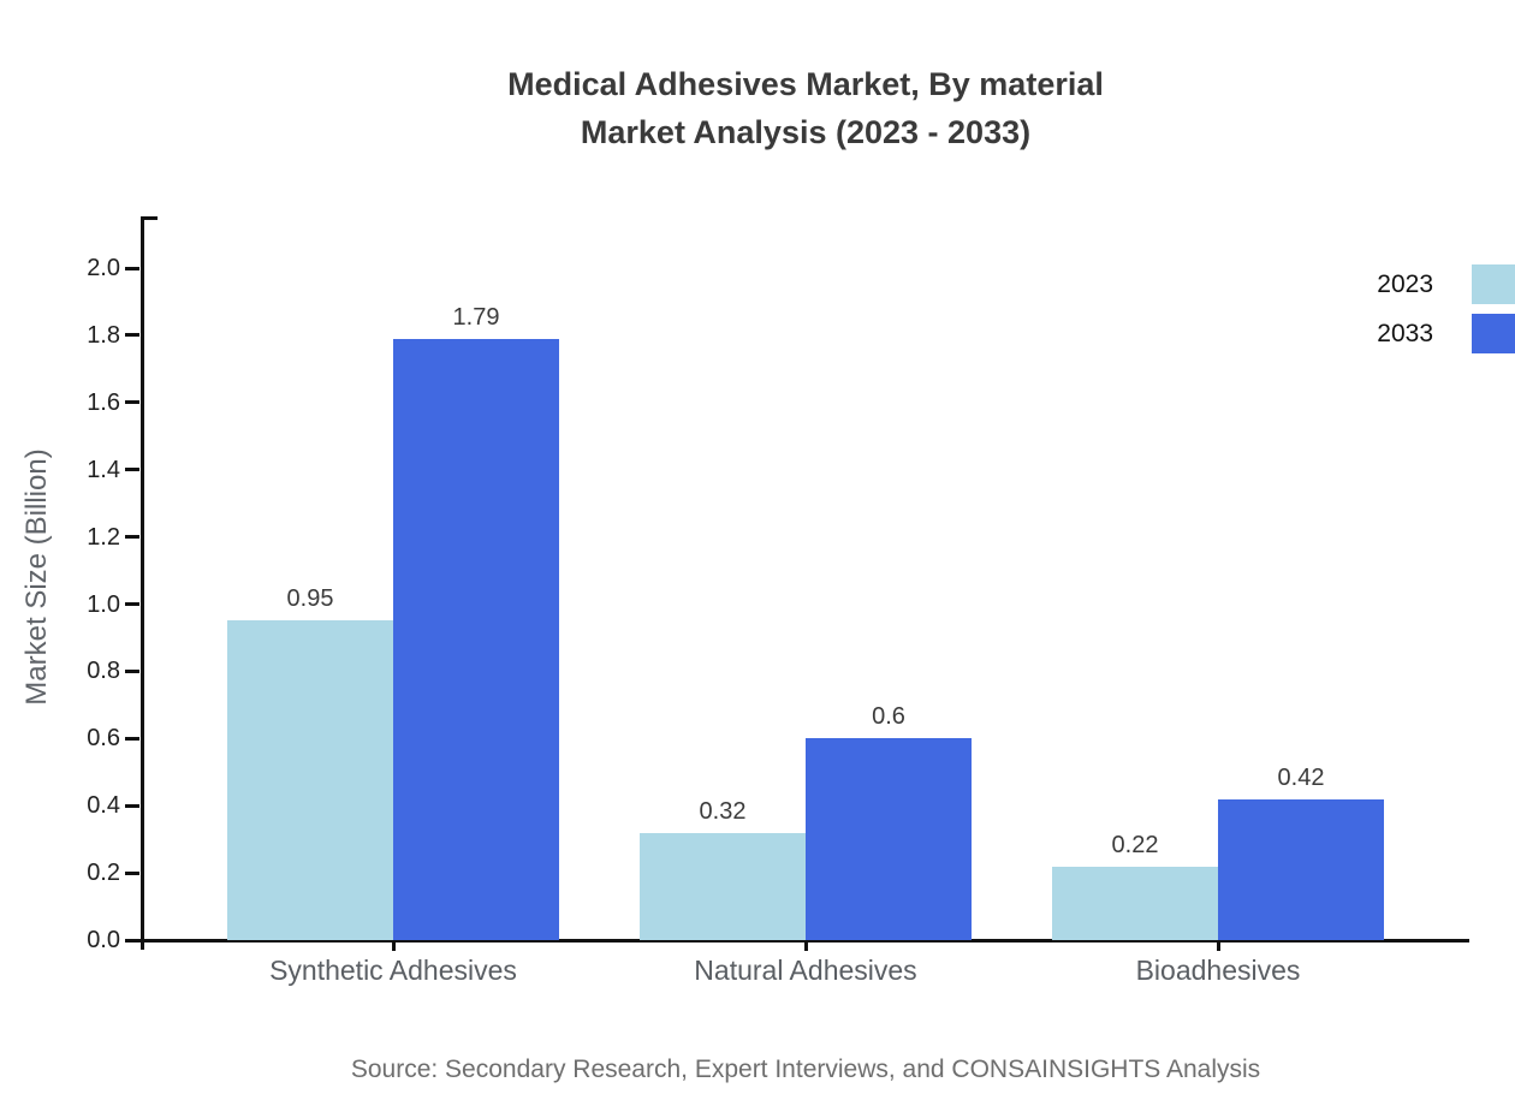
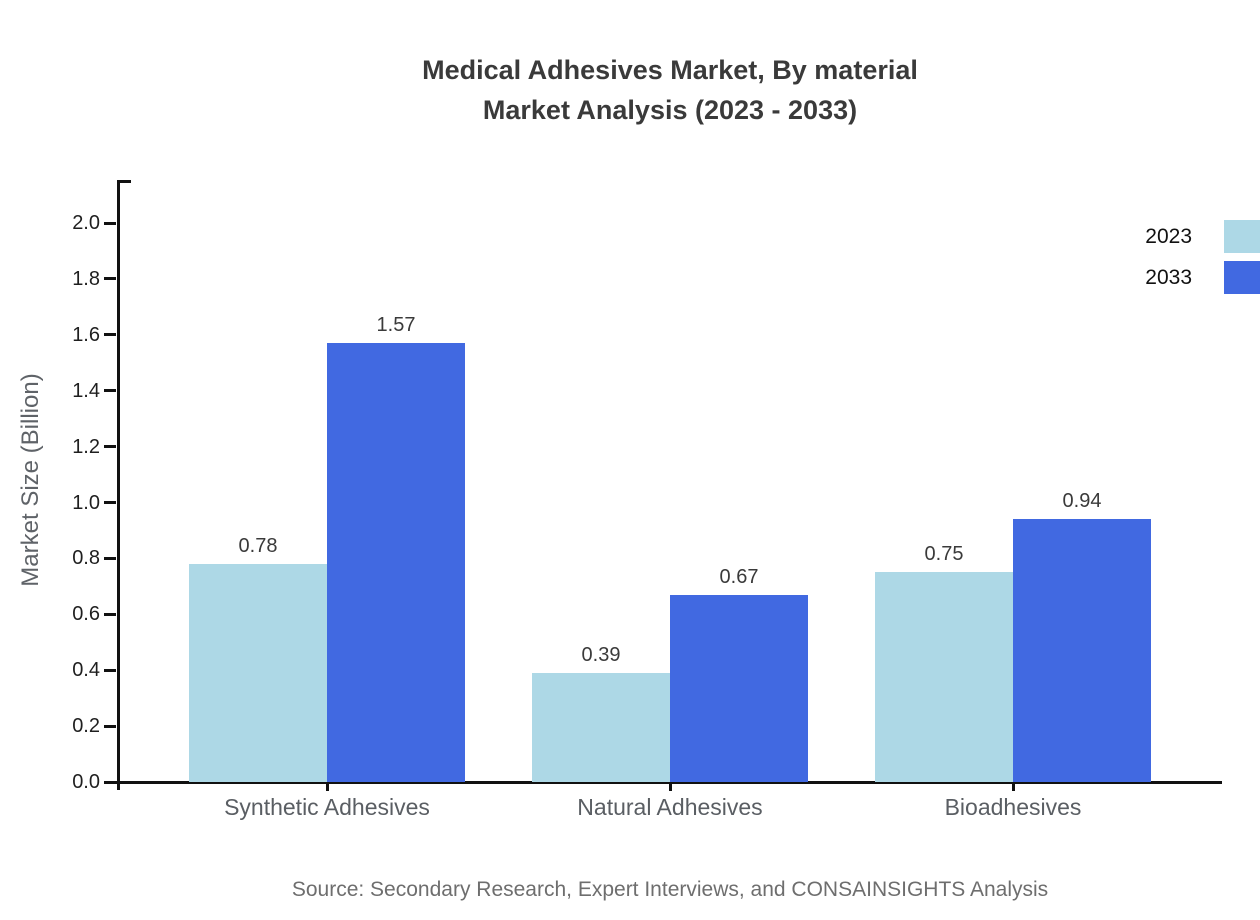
2023/Synthetic Adhesives: 0.95 -> 0.78
2033/Synthetic Adhesives: 1.79 -> 1.57
2023/Natural Adhesives: 0.32 -> 0.39
2033/Natural Adhesives: 0.6 -> 0.67
2023/Bioadhesives: 0.22 -> 0.75
2033/Bioadhesives: 0.42 -> 0.94
